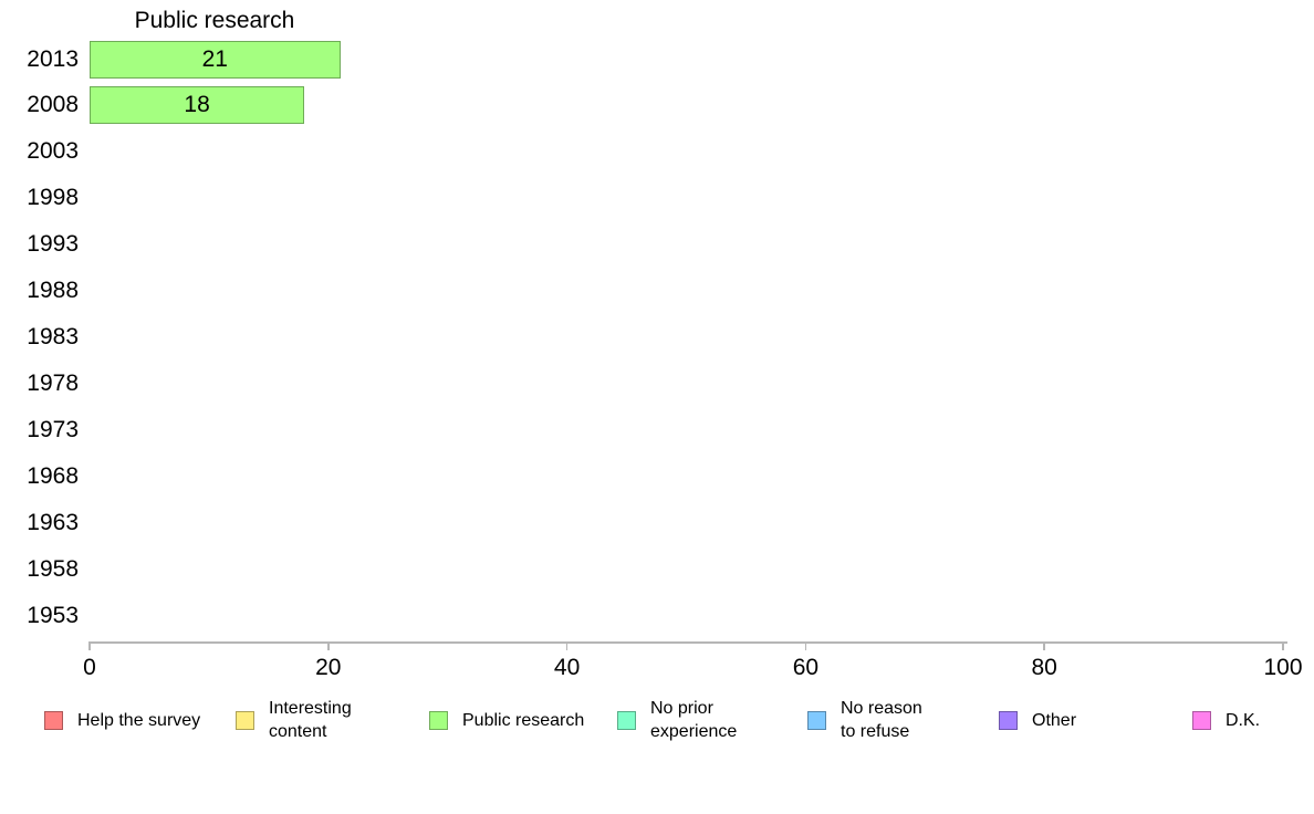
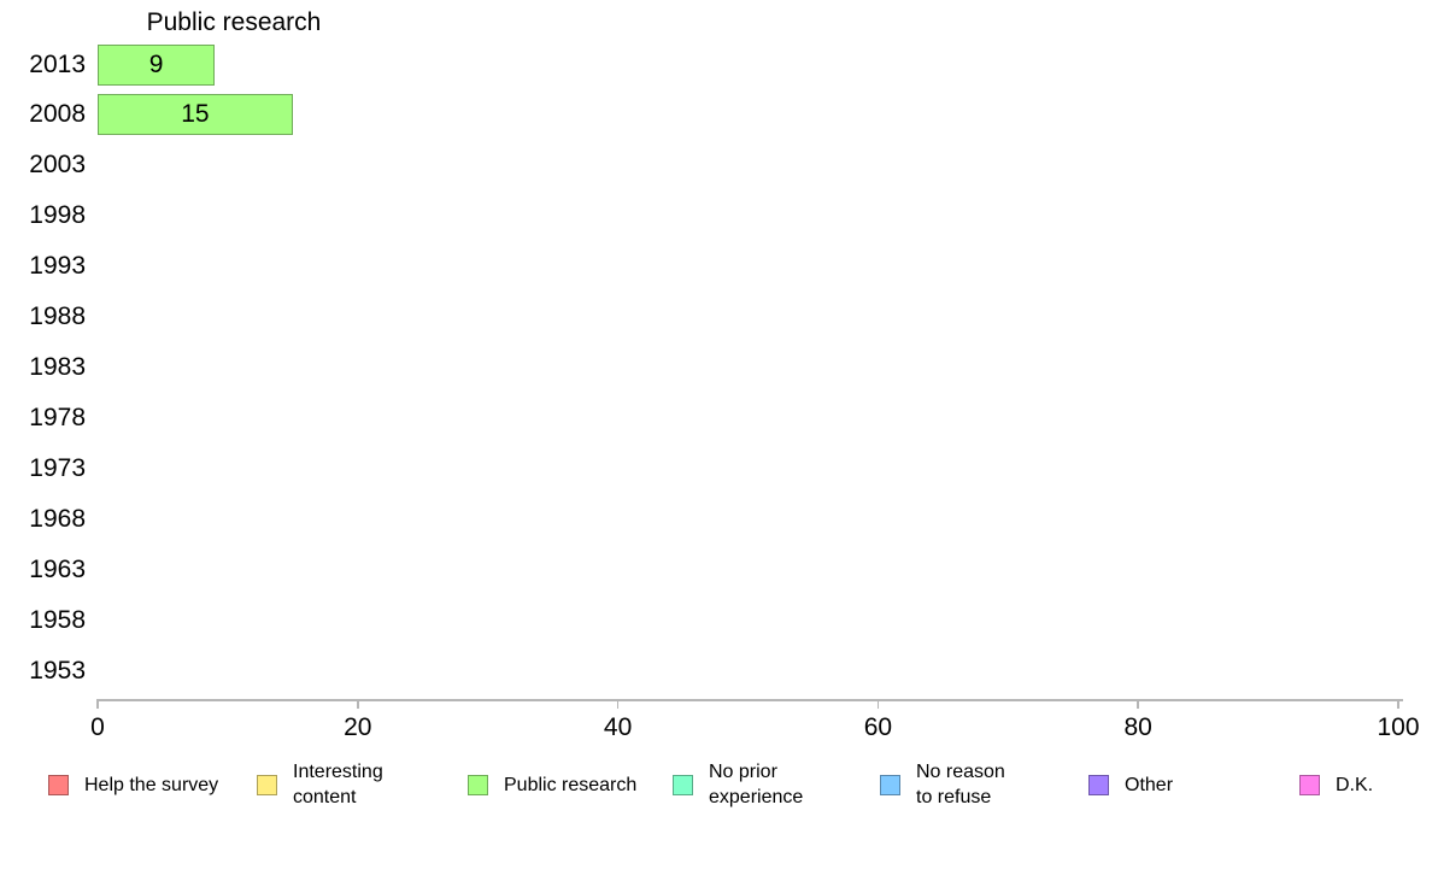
2013: 21 -> 9
2008: 18 -> 15
